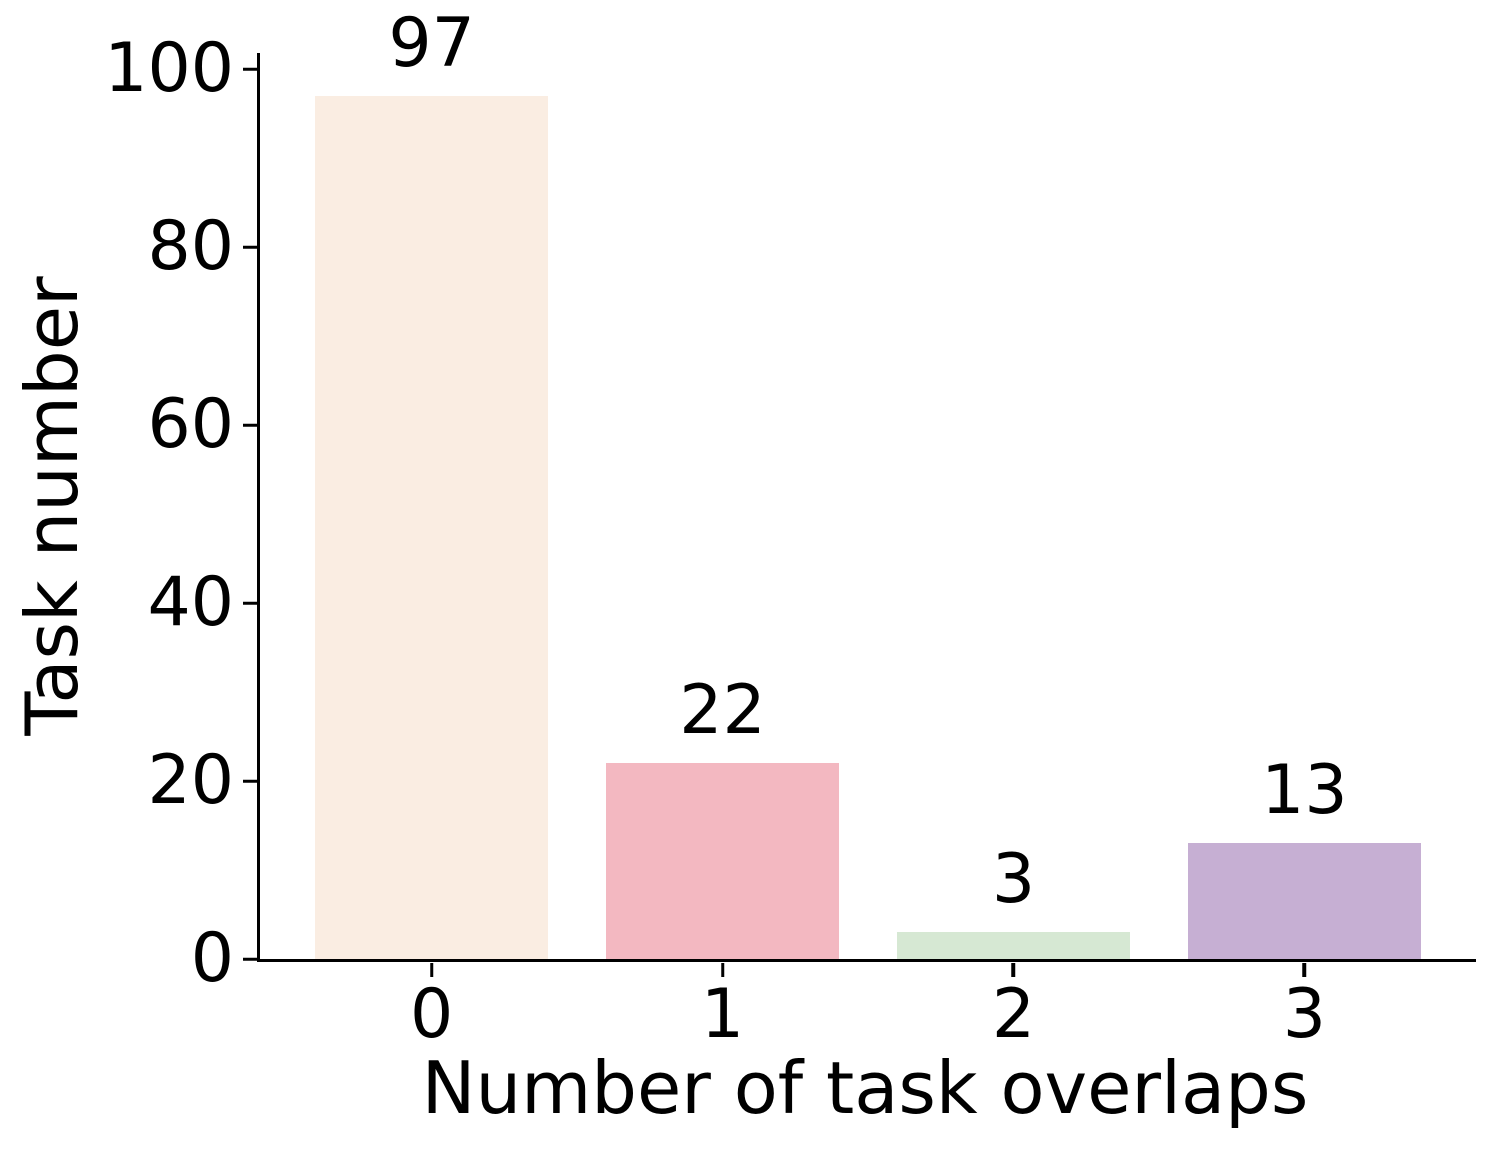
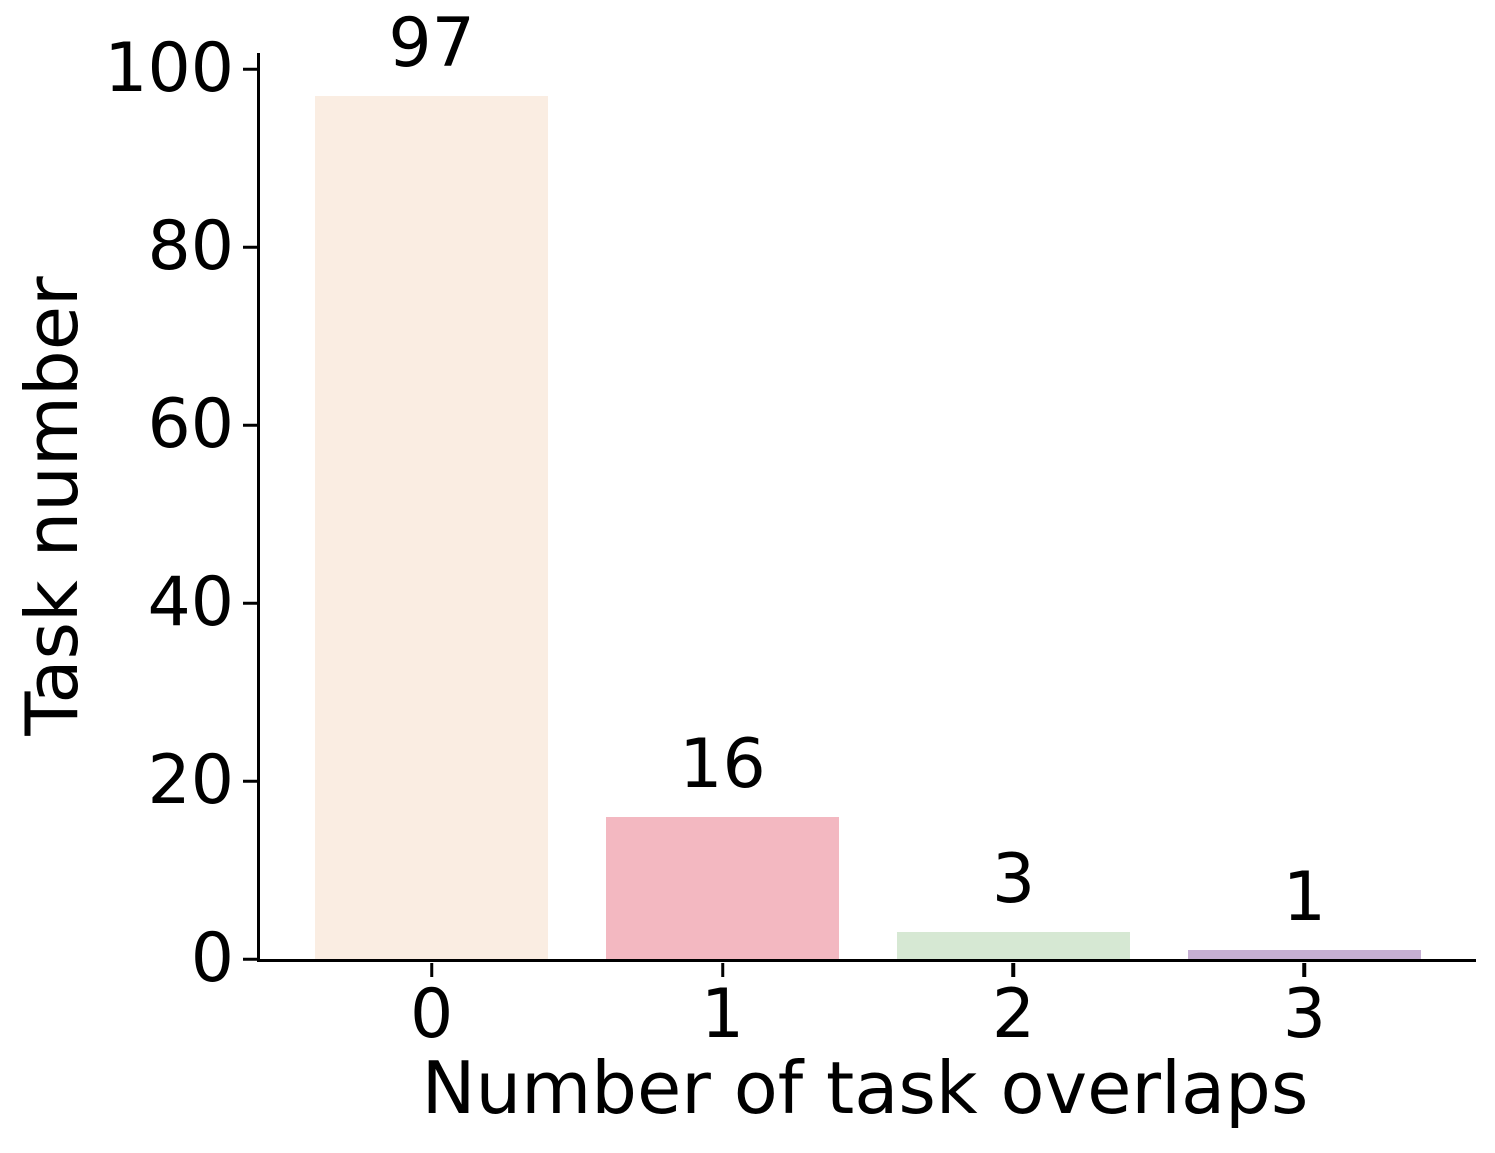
1: 22 -> 16
3: 13 -> 1
